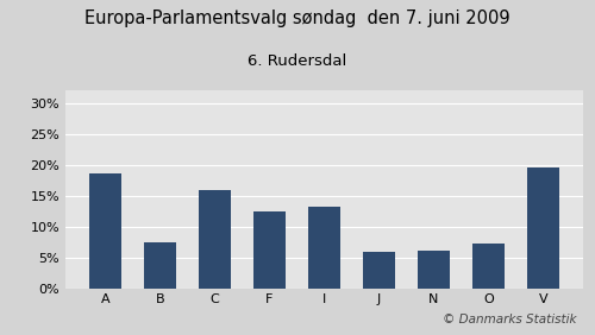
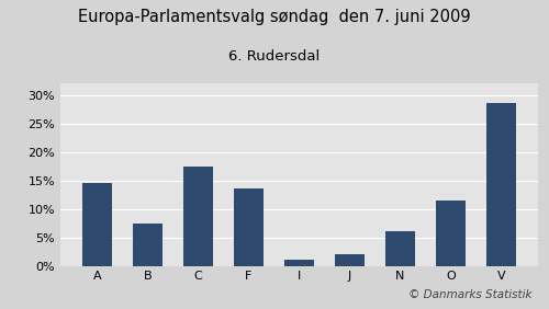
A: 18.6% -> 14.5%
C: 15.8% -> 17.5%
F: 12.4% -> 13.5%
I: 13.2% -> 1.0%
J: 5.8% -> 2.0%
O: 7.2% -> 11.5%
V: 19.6% -> 28.5%
